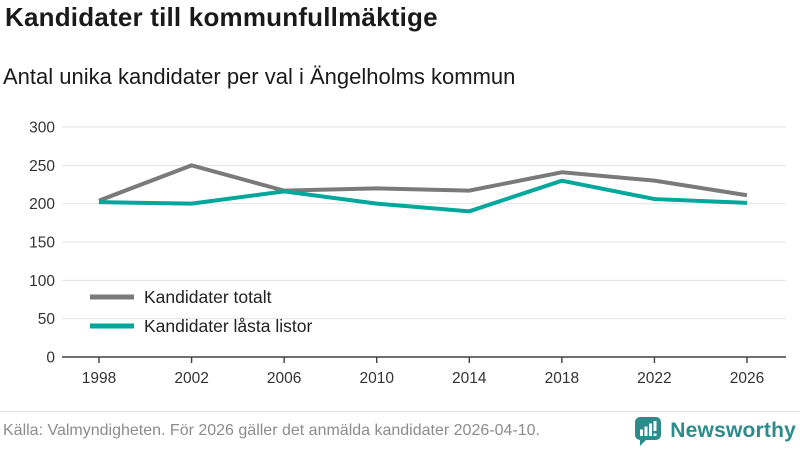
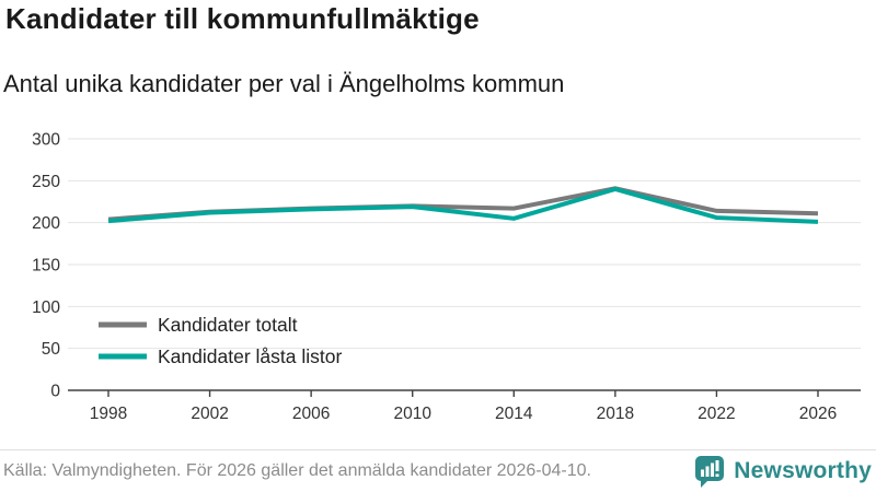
Kandidater totalt/2002: 250 -> 210
Kandidater låsta listor/2002: 200 -> 210
Kandidater låsta listor/2010: 200 -> 220
Kandidater låsta listor/2014: 190 -> 200
Kandidater låsta listor/2018: 230 -> 240
Kandidater totalt/2022: 230 -> 210
